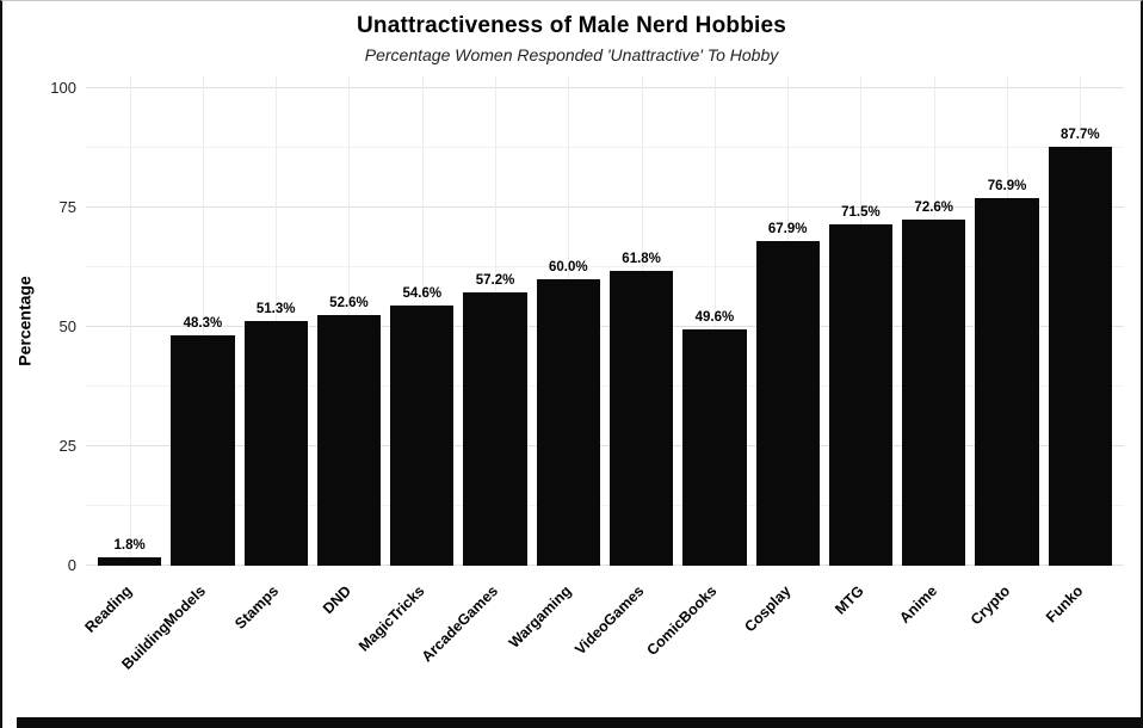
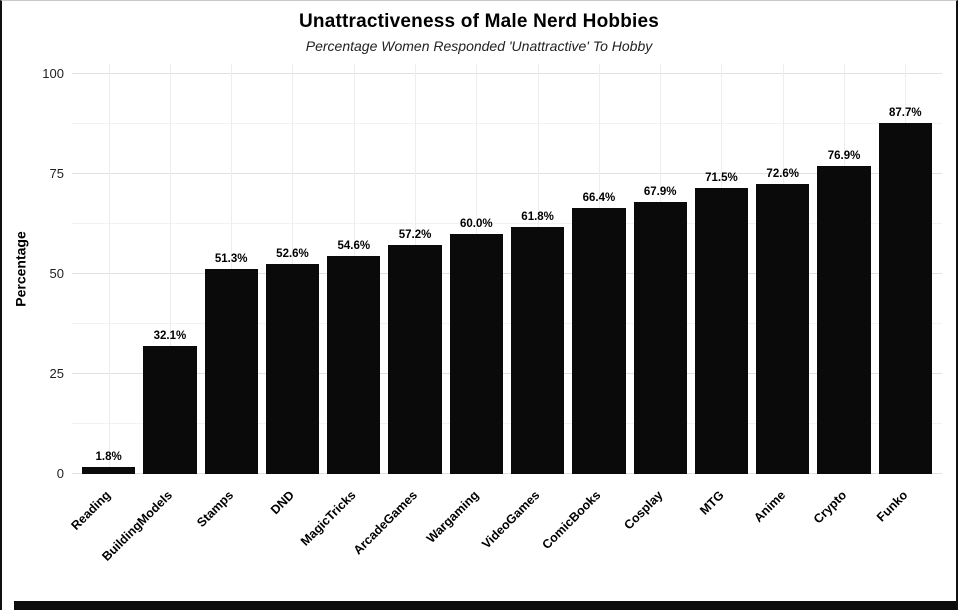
BuildingModels: 48.3% -> 32.1%
ComicBooks: 49.6% -> 66.4%
